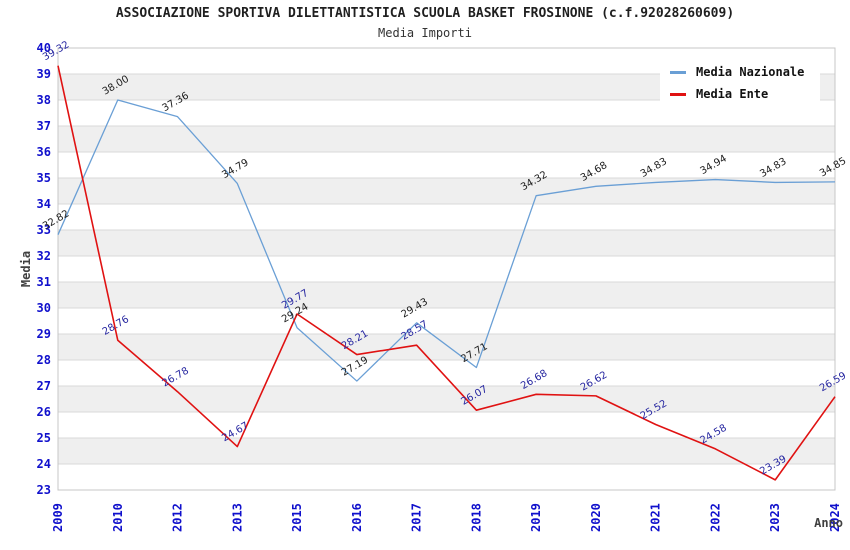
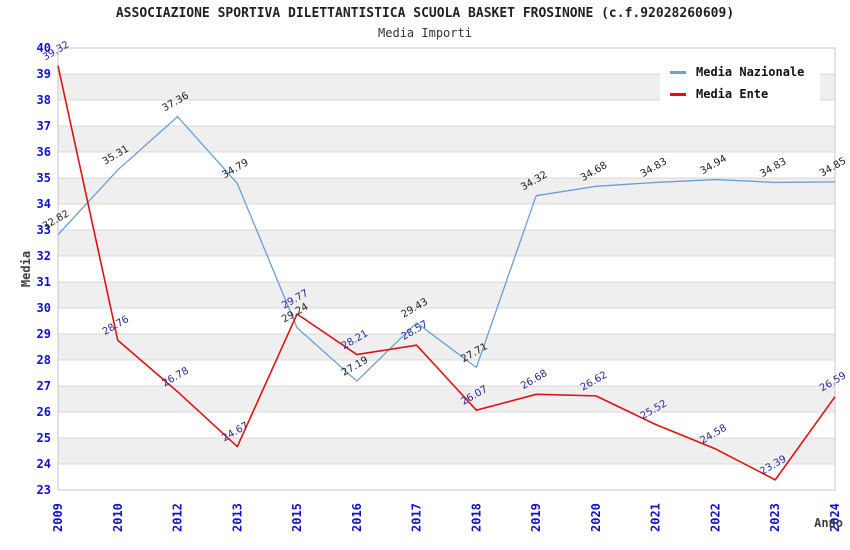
Media Nazionale/2010: 38.00 -> 35.31
